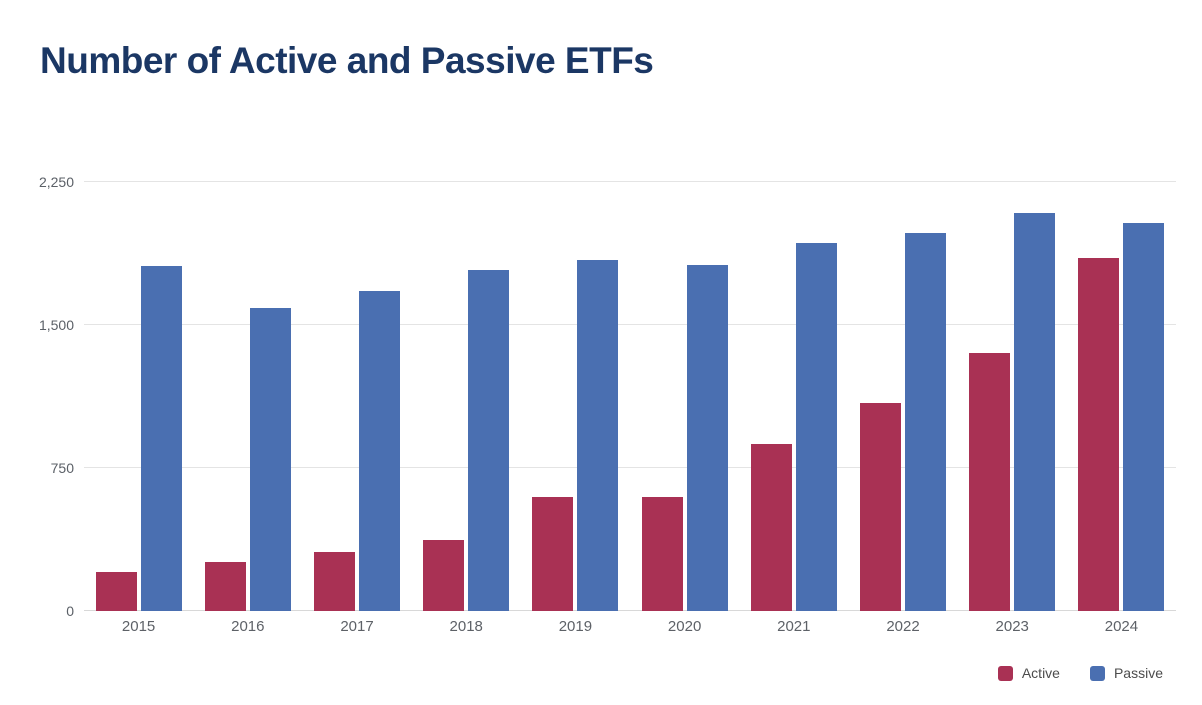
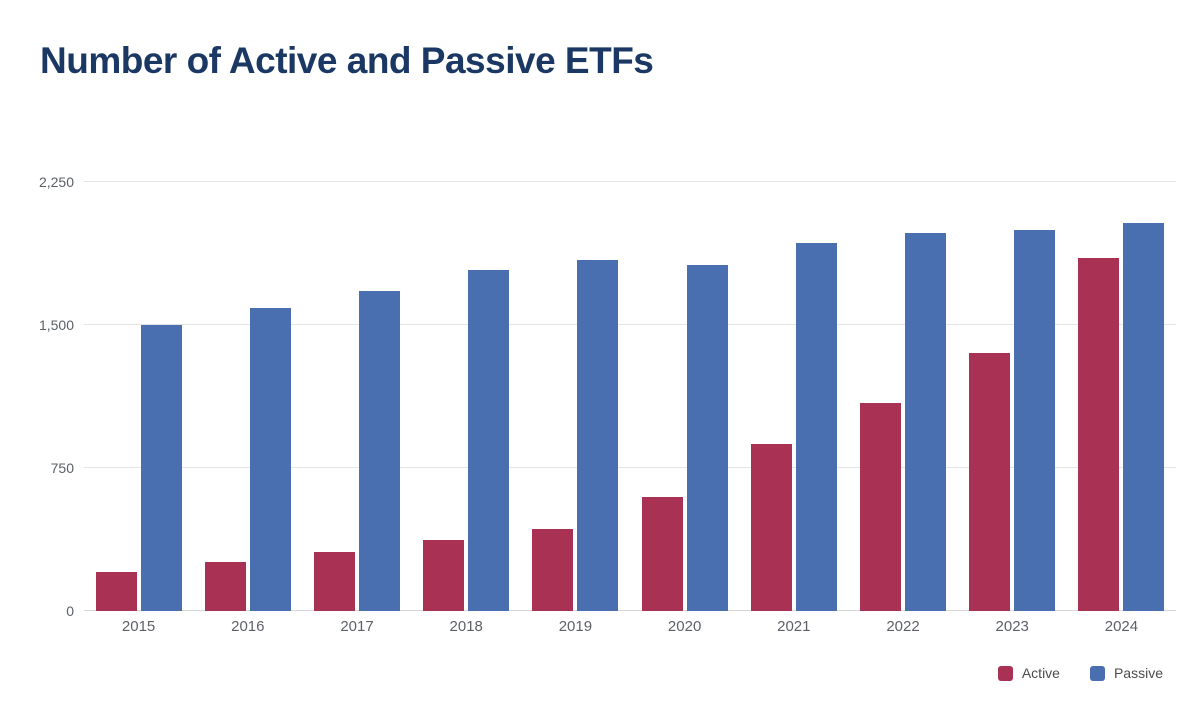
Passive/2015: 1810 -> 1500
Active/2019: 600 -> 430
Passive/2023: 2090 -> 2000
